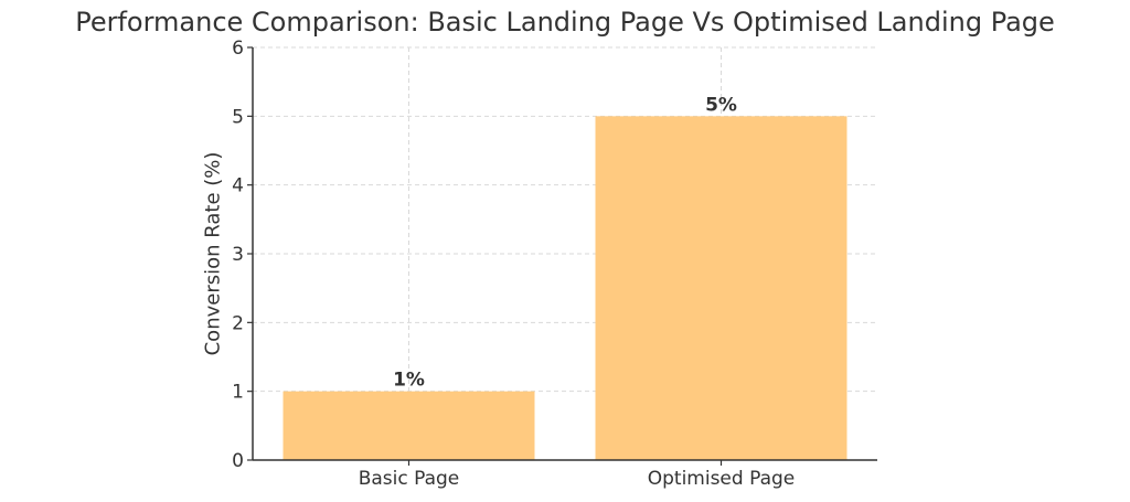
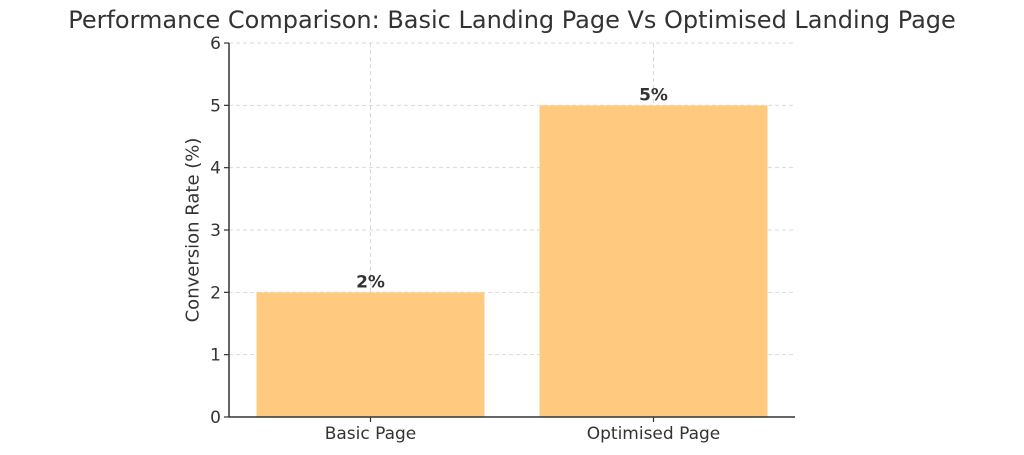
Basic Page: 1% -> 2%
